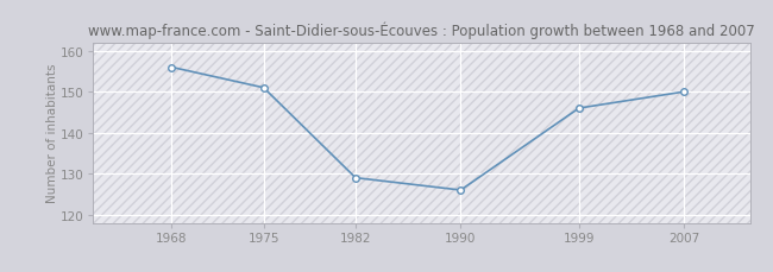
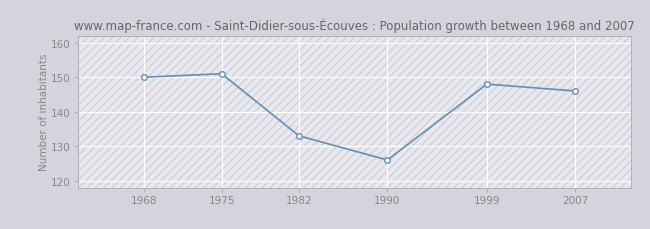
1968: 156 -> 150
1982: 129 -> 133
1999: 146 -> 148
2007: 150 -> 146
